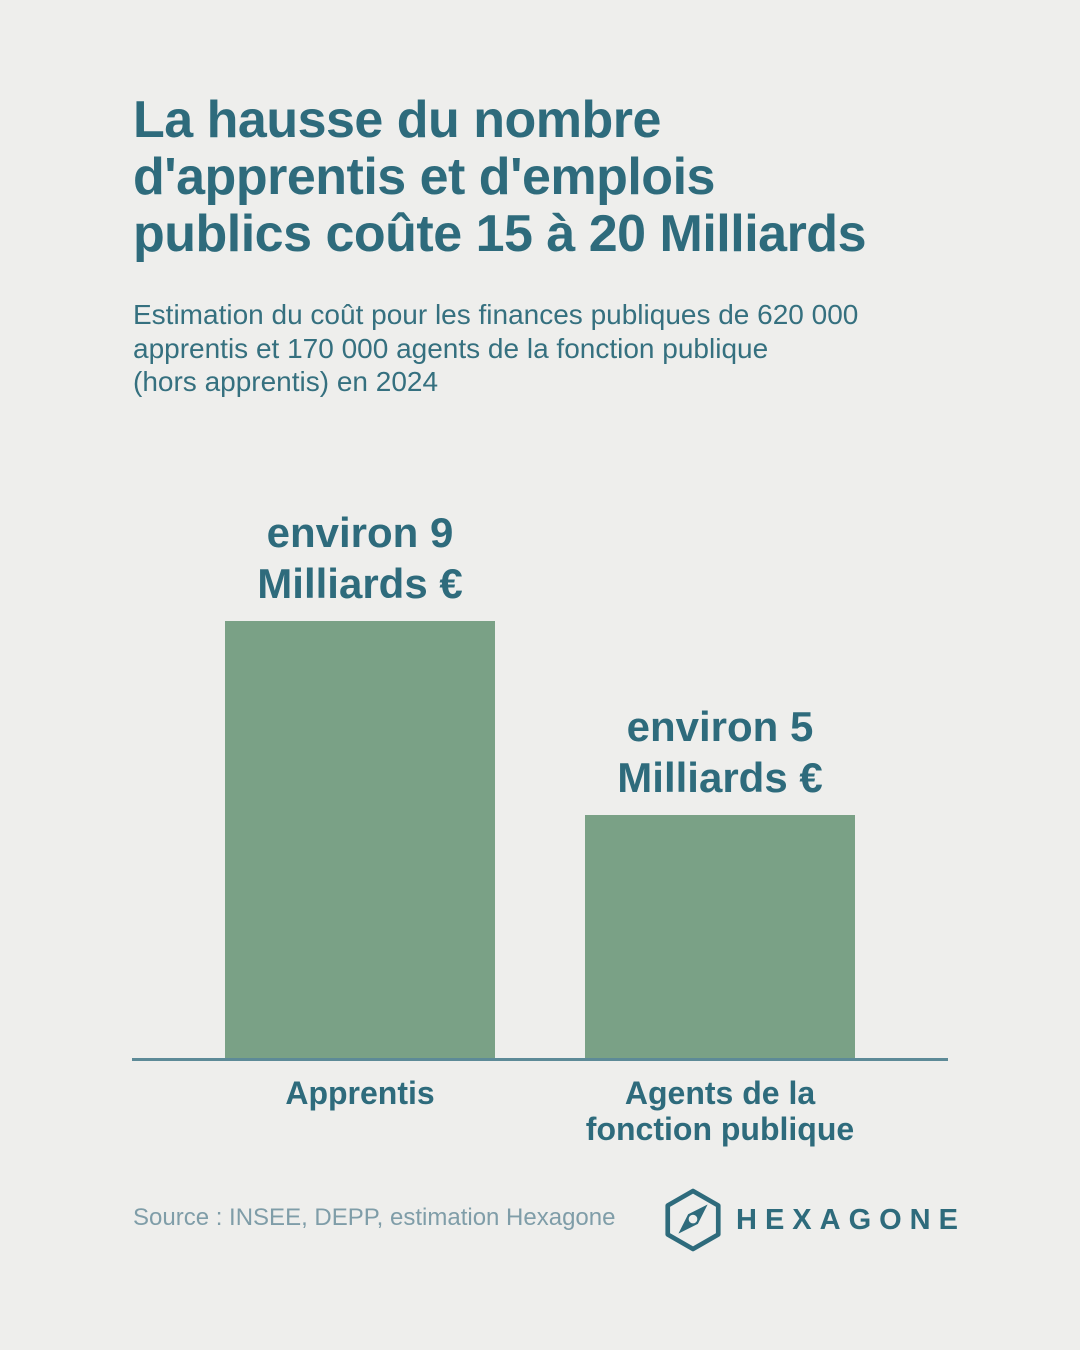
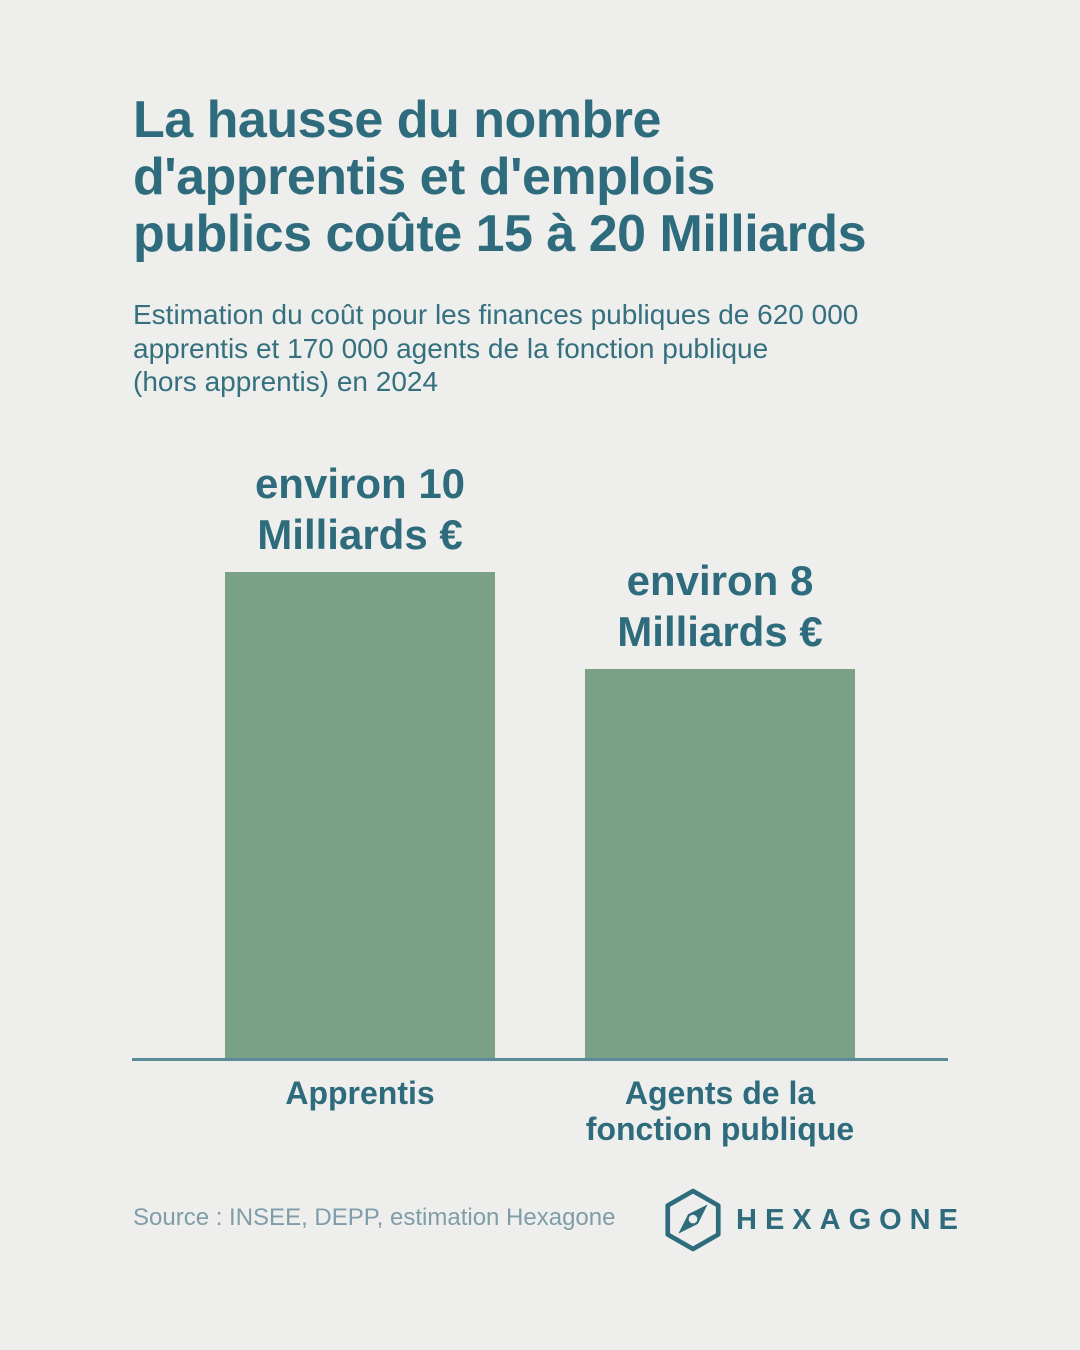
Apprentis: 9 -> 10
Agents de la fonction publique: 5 -> 8
